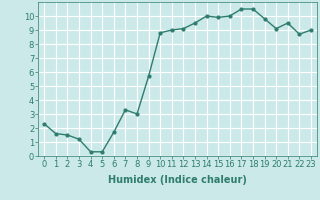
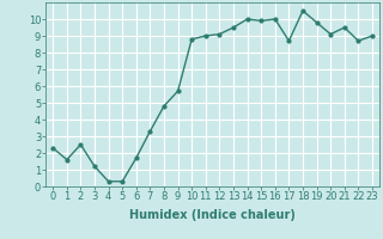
2: 1.5 -> 2.5
8: 3.0 -> 4.8
17: 10.5 -> 8.7
